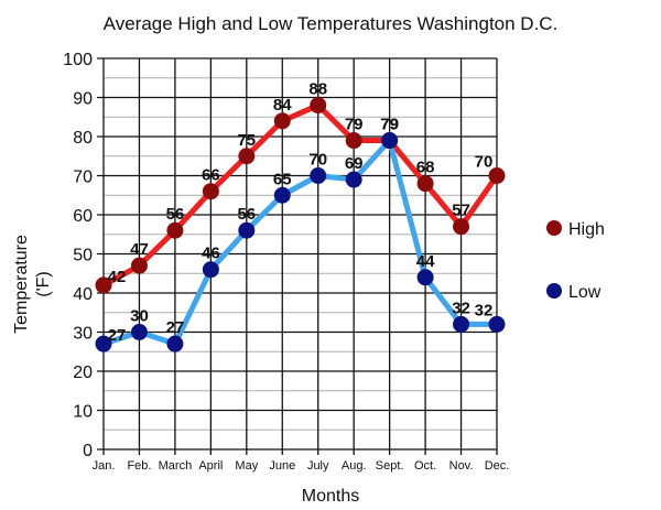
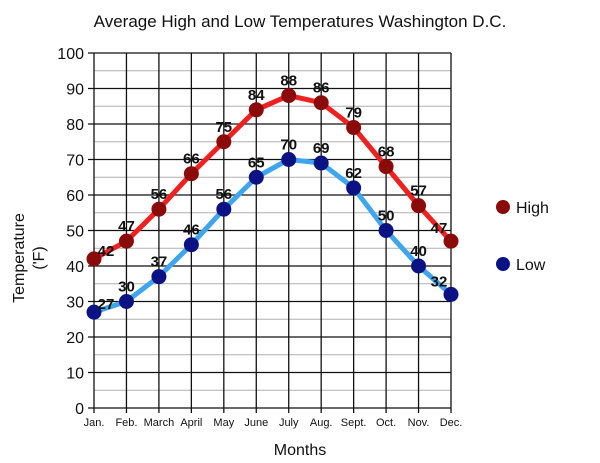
Low/March: 27 -> 37
High/Aug.: 79 -> 86
Low/Sept.: 79 -> 62
Low/Oct.: 44 -> 50
Low/Nov.: 32 -> 40
High/Dec.: 70 -> 47
